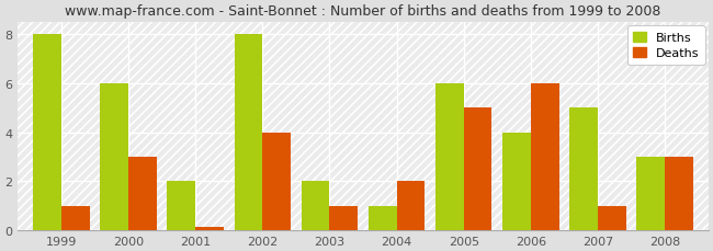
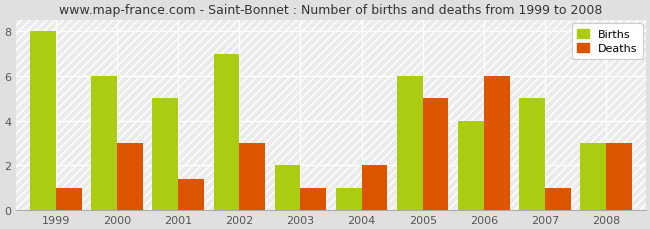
Births/2001: 2 -> 5
Deaths/2001: 0.15 -> 1.40
Births/2002: 8 -> 7
Deaths/2002: 4.00 -> 3.00
